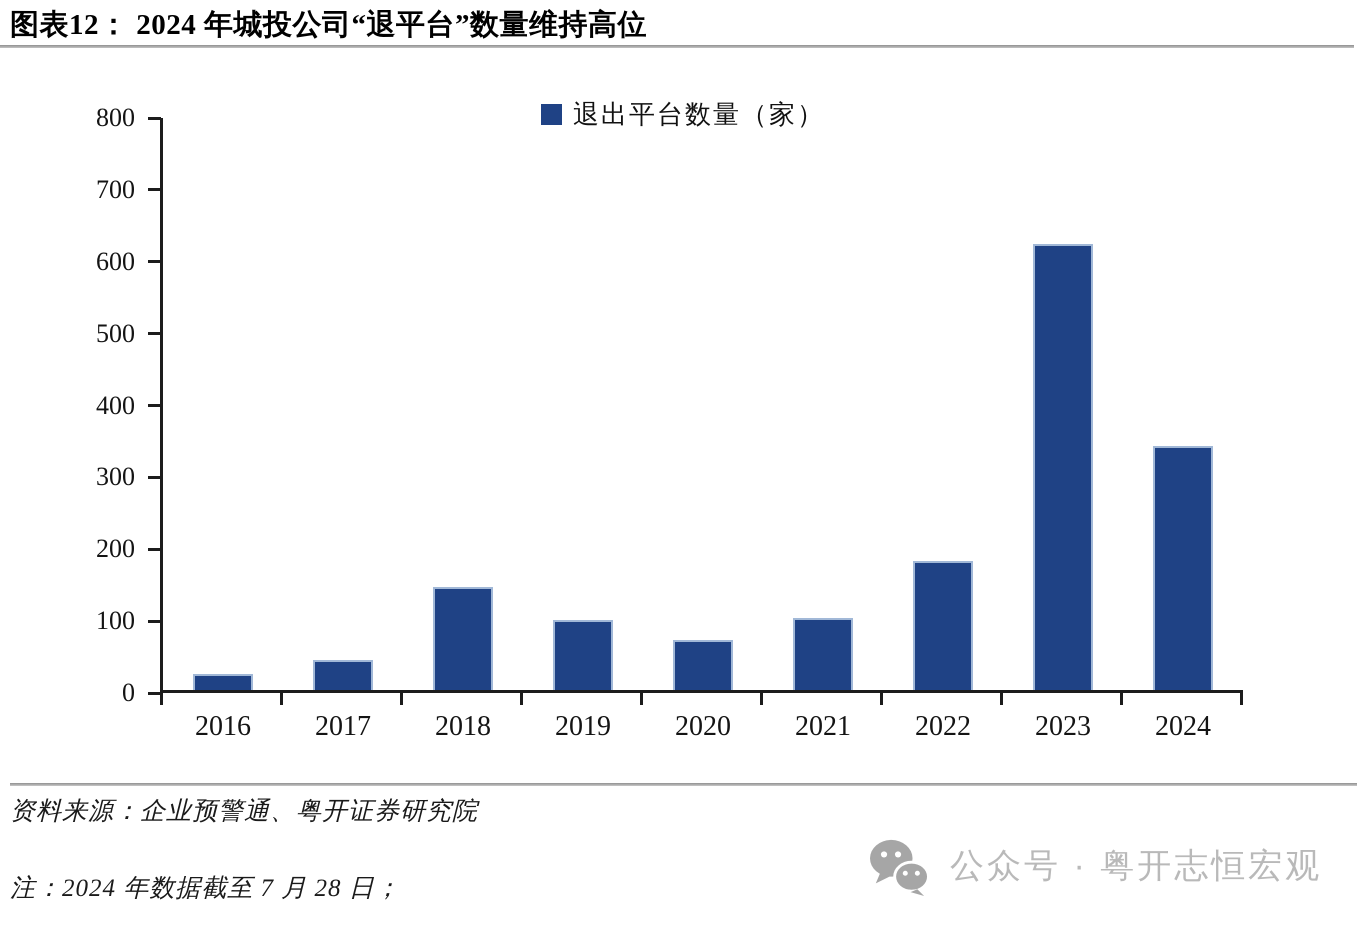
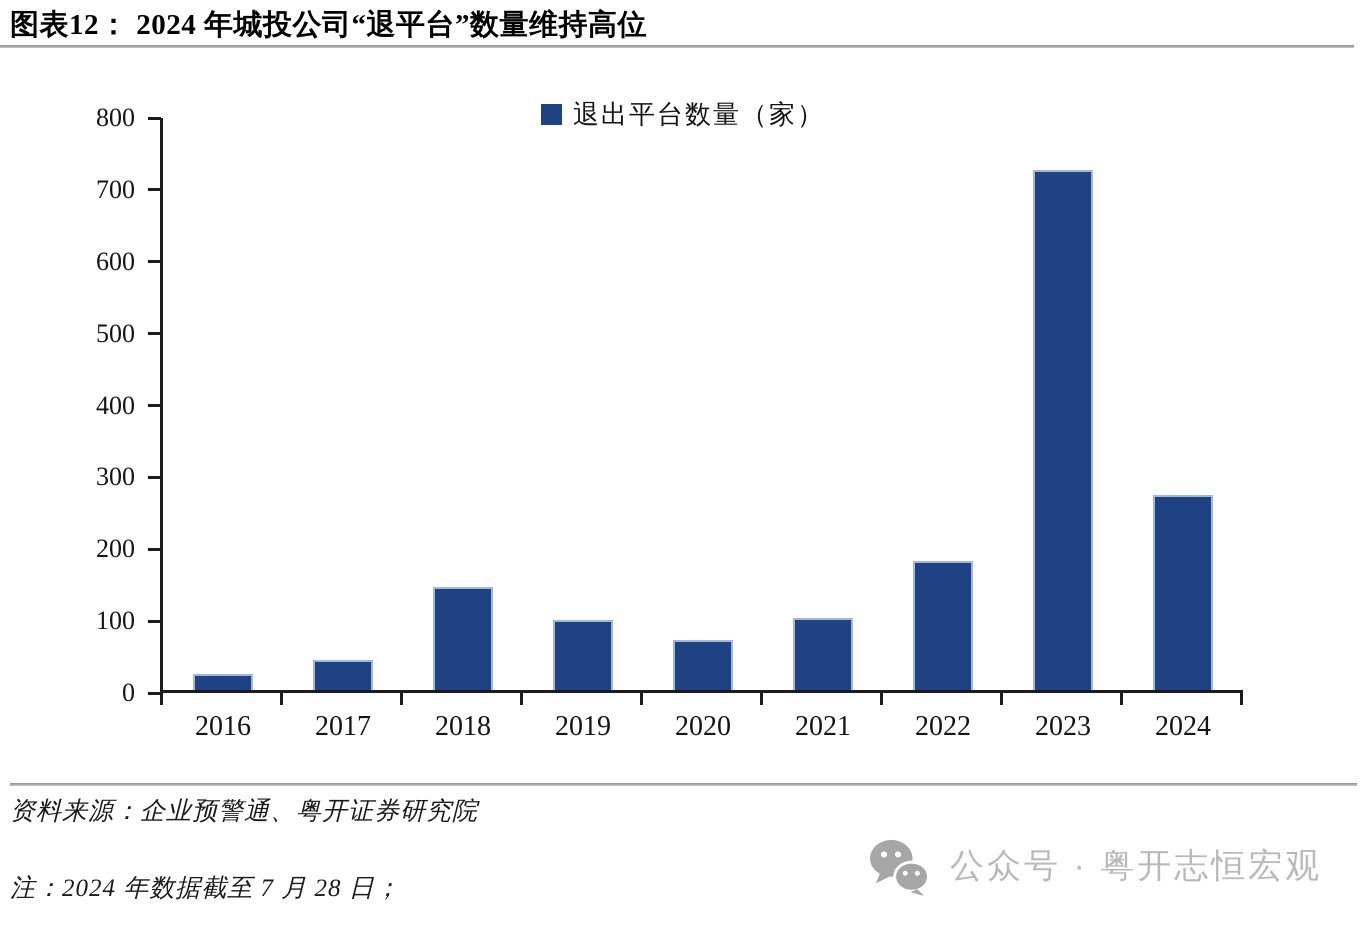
2023: 620 -> 720
2024: 340 -> 270
